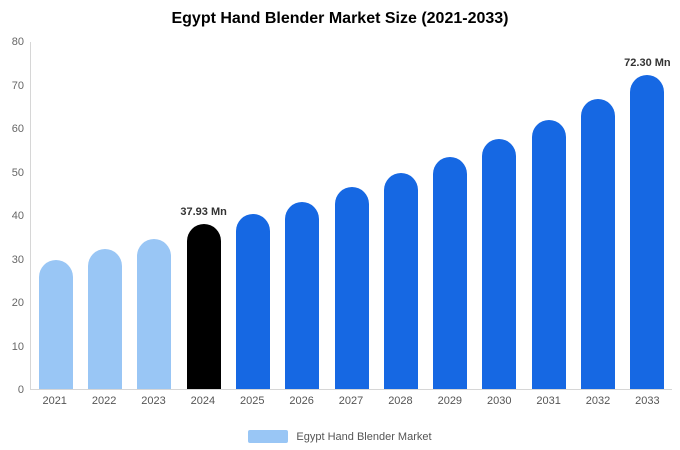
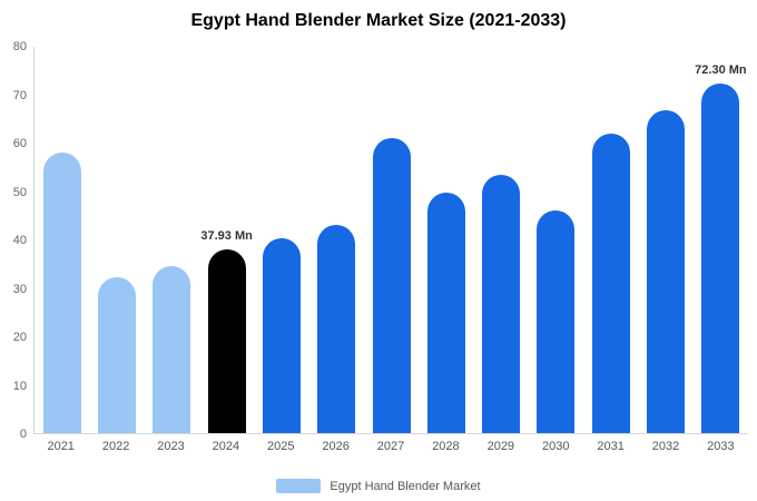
2021: 30 -> 58
2027: 46 -> 61
2030: 58 -> 46
